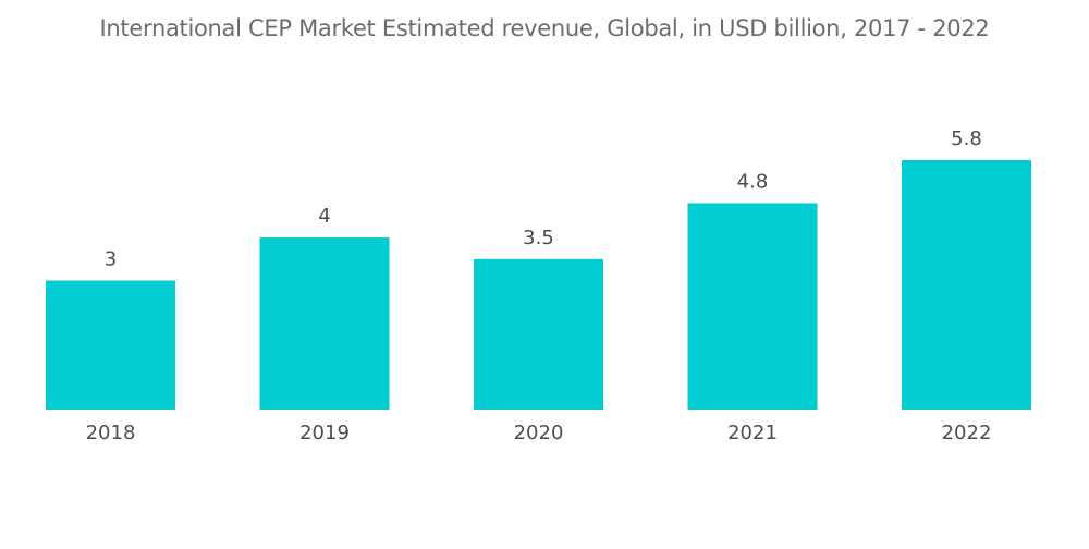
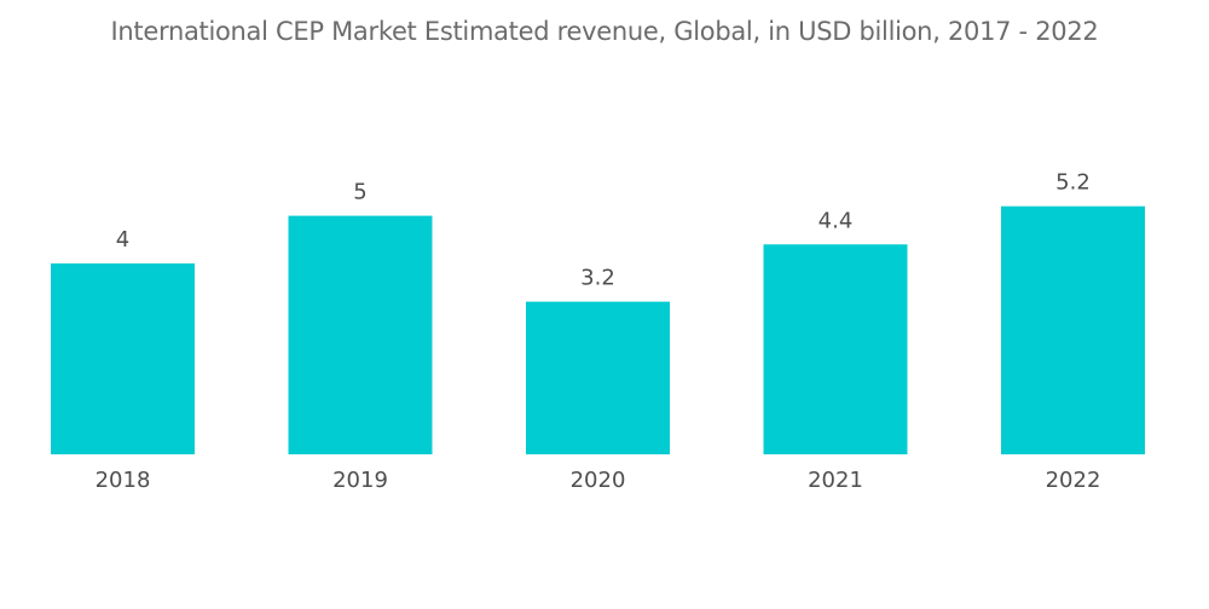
2018: 3 -> 4
2019: 4 -> 5
2020: 3.5 -> 3.2
2021: 4.8 -> 4.4
2022: 5.8 -> 5.2
